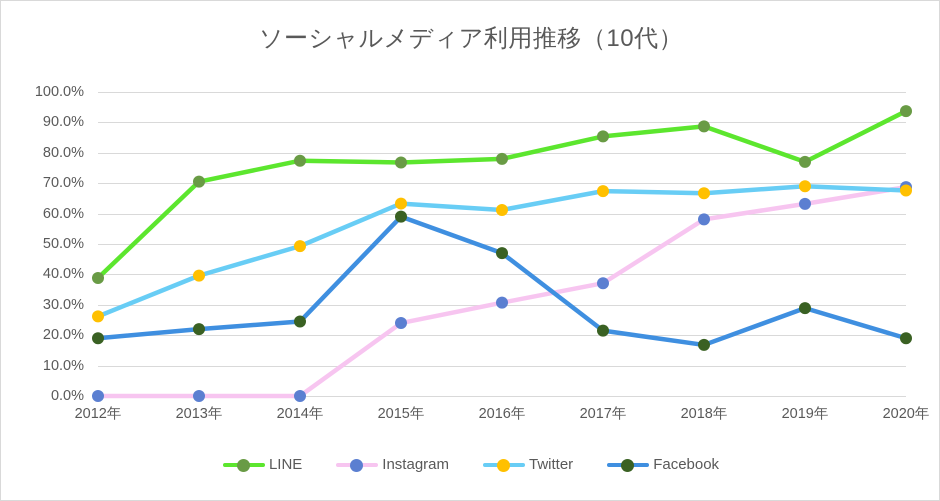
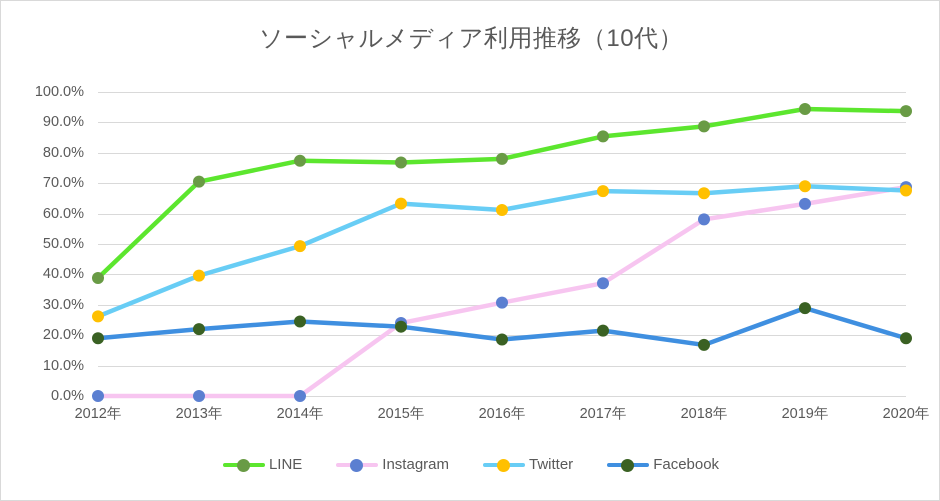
Facebook/2015年: 59% -> 23%
Facebook/2016年: 47% -> 19%
LINE/2019年: 77% -> 94%
